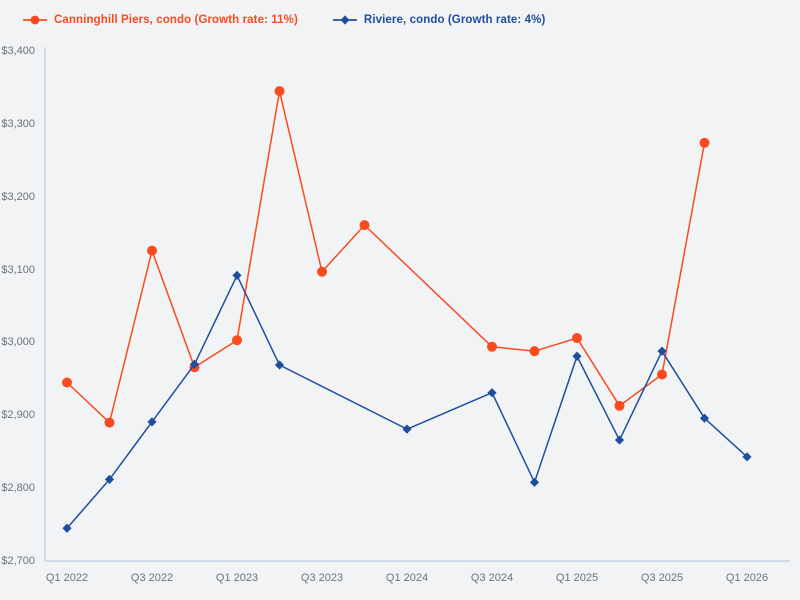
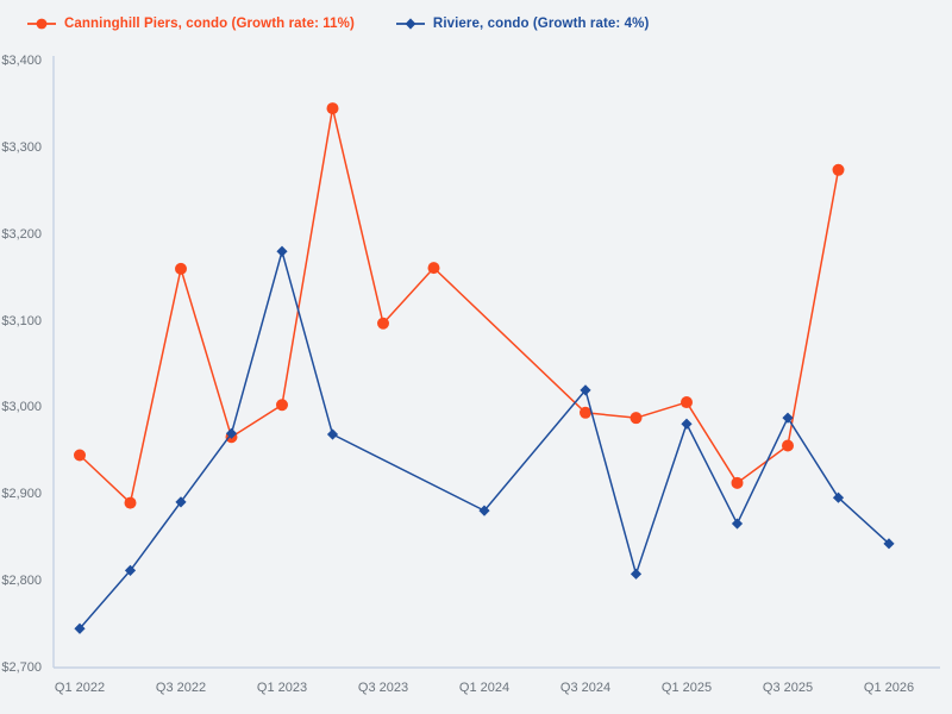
Canninghill Piers, condo (Growth rate: 11%)/Q3 2022: $3130 -> $3160
Riviere, condo (Growth rate: 4%)/Q1 2023: $3090 -> $3180
Riviere, condo (Growth rate: 4%)/Q3 2024: $2930 -> $3020
